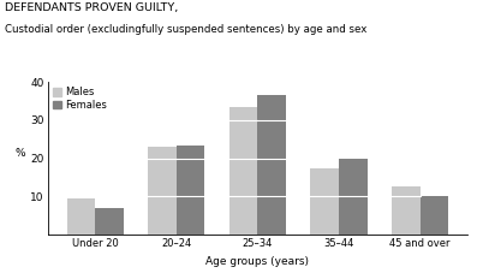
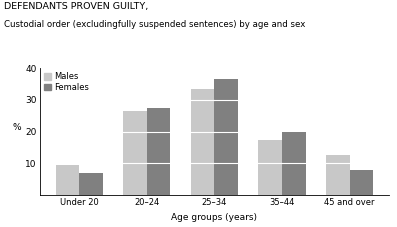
Males/20–24: 23.0 -> 26.5
Females/20–24: 23.5 -> 27.5
Females/45 and over: 10.0 -> 8.0
